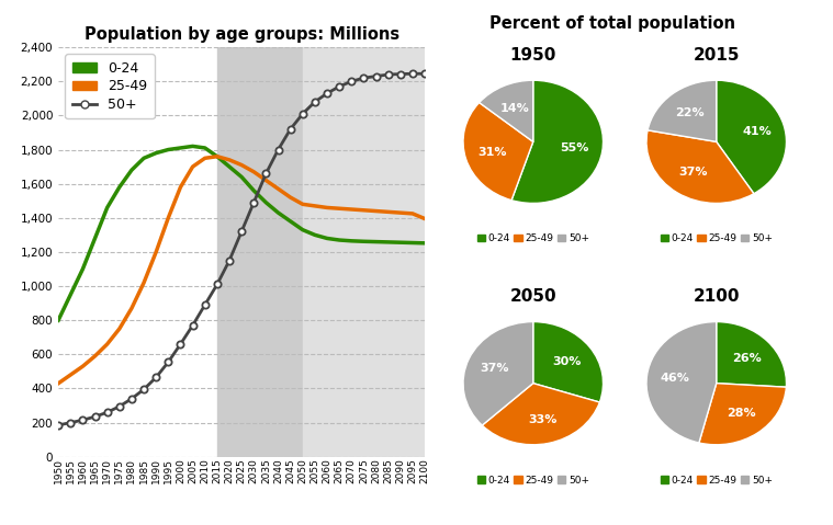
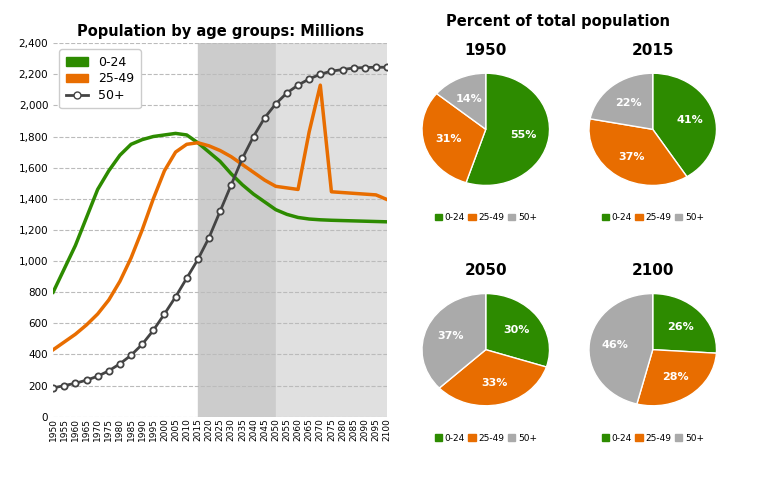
25-49/2065: 1,460 -> 1,830
25-49/2070: 1,450 -> 2,130
